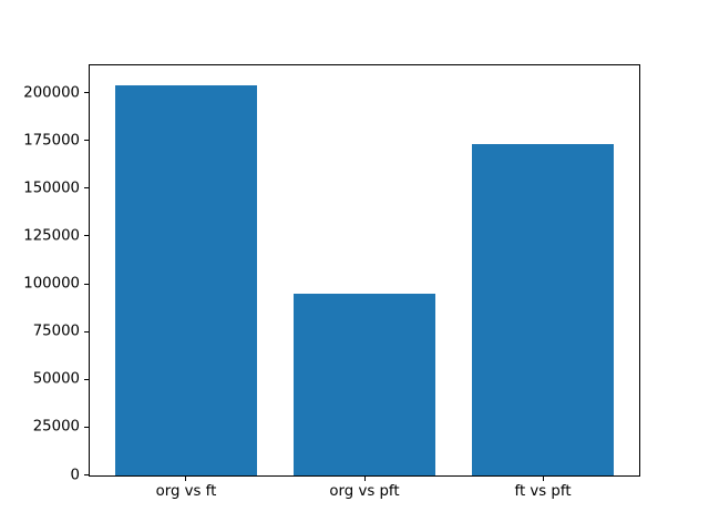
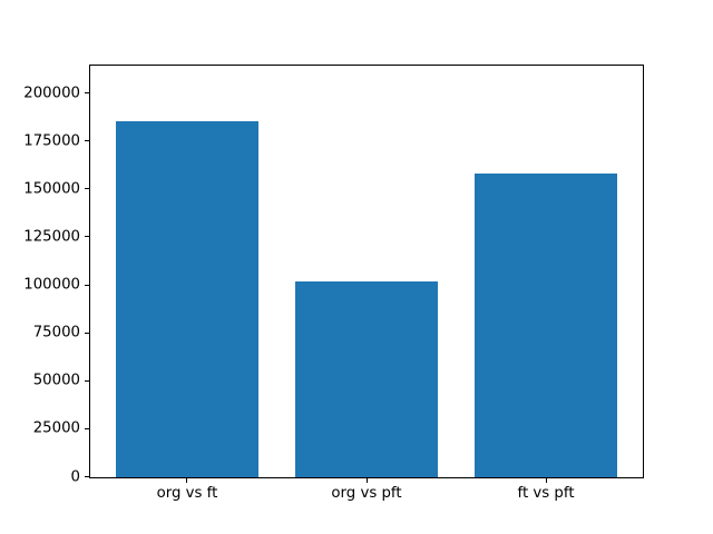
org vs ft: 204000 -> 185000
org vs pft: 95000 -> 102000
ft vs pft: 173000 -> 158000
